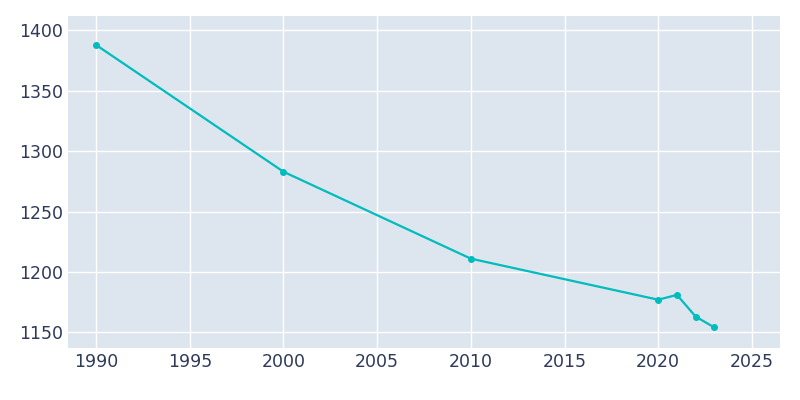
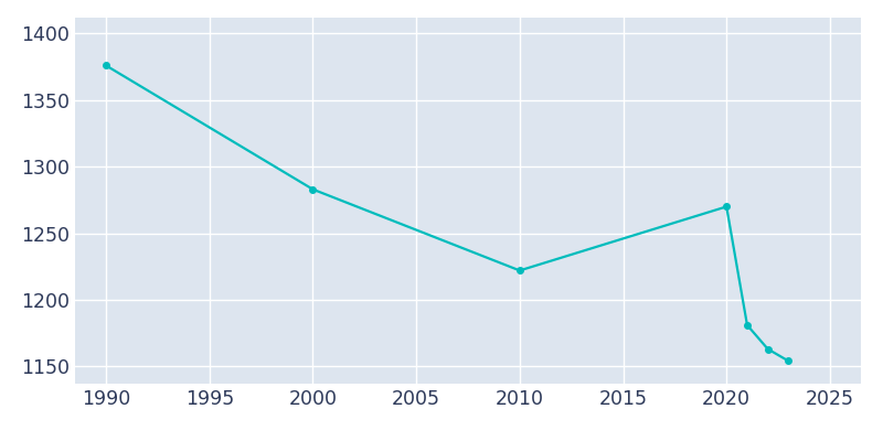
1990: 1388 -> 1376
2010: 1211 -> 1222
2020: 1177 -> 1270
